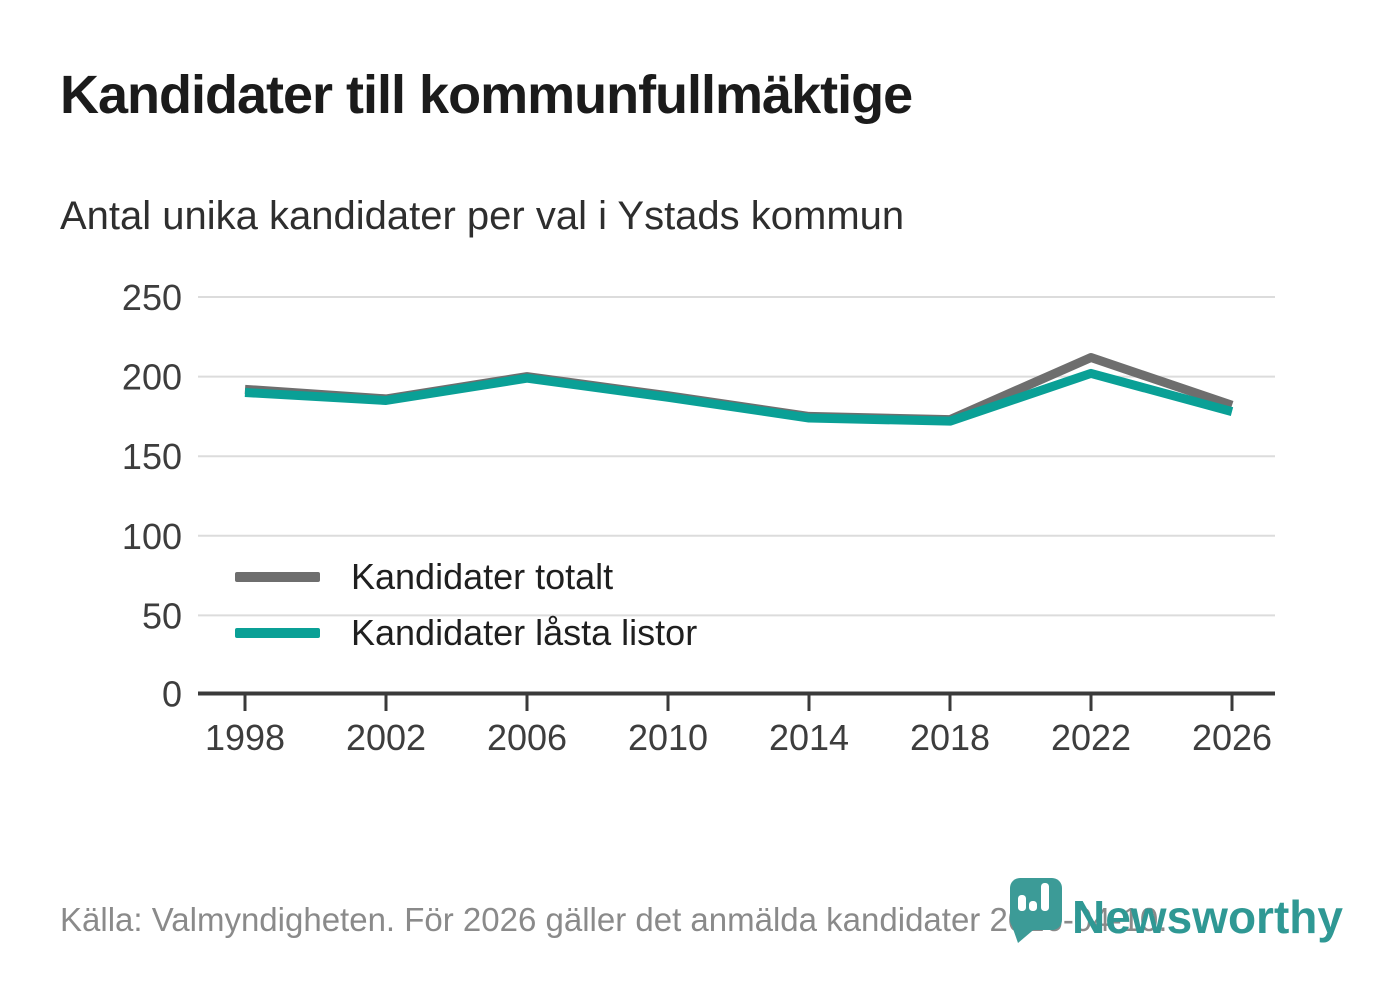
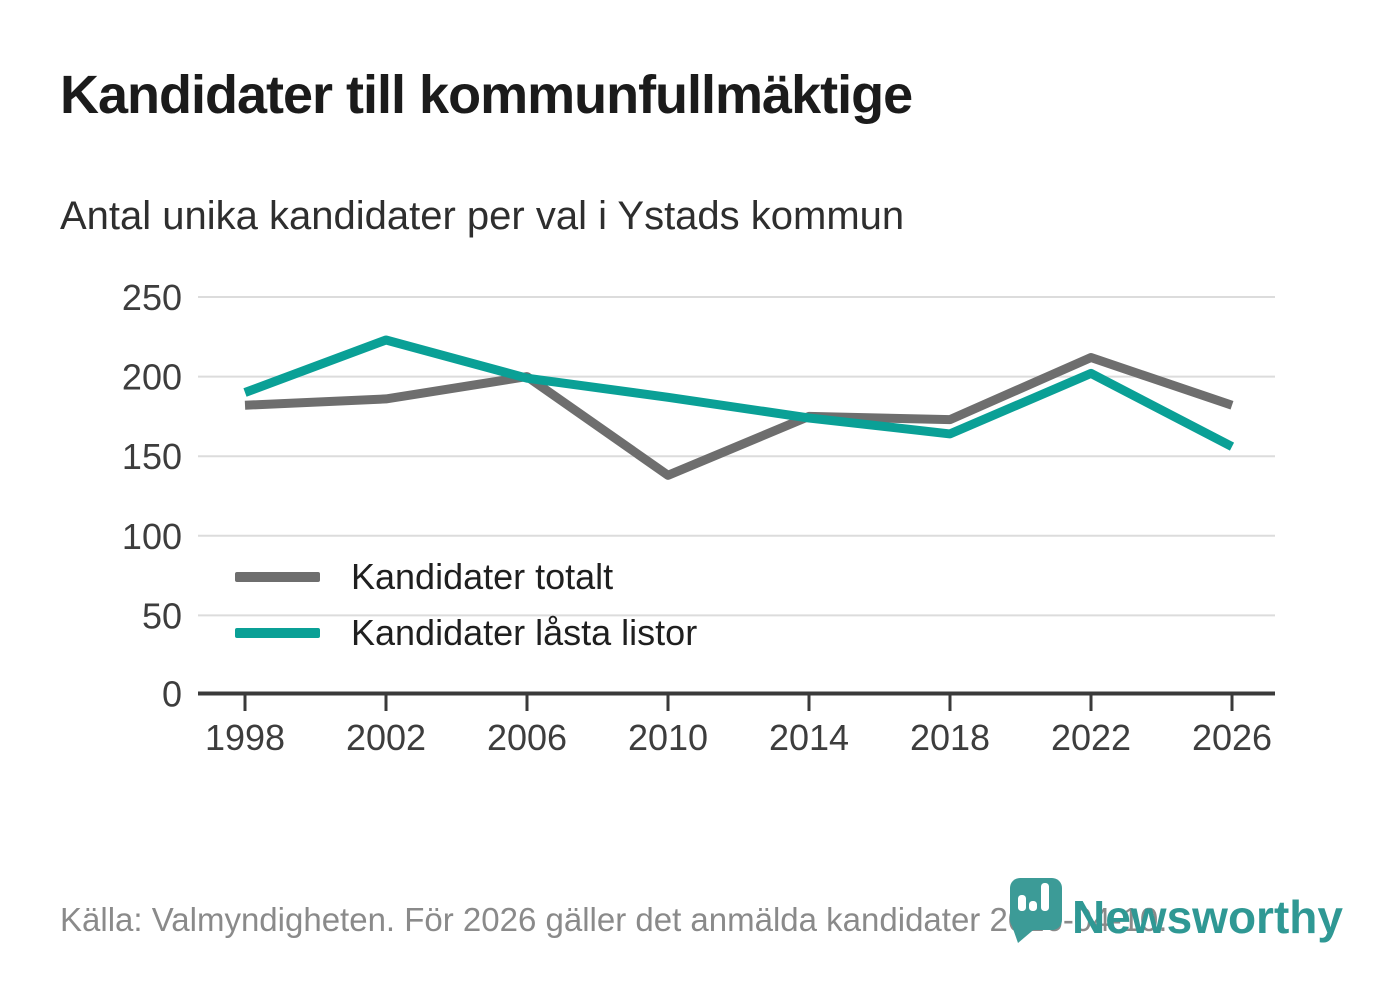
Kandidater totalt/1998: 192 -> 182
Kandidater låsta listor/2002: 185 -> 223
Kandidater totalt/2010: 188 -> 138
Kandidater låsta listor/2018: 172 -> 164
Kandidater låsta listor/2026: 178 -> 156
